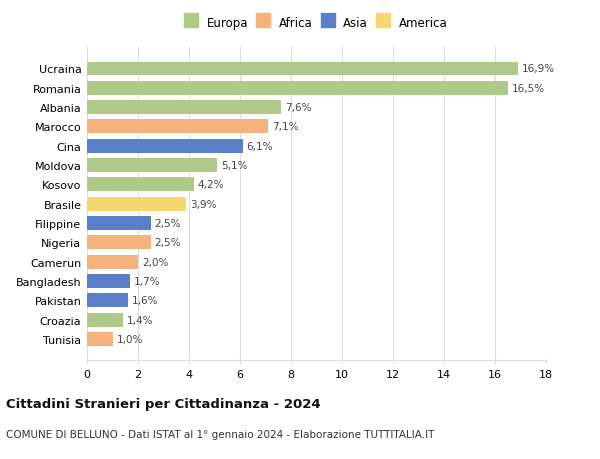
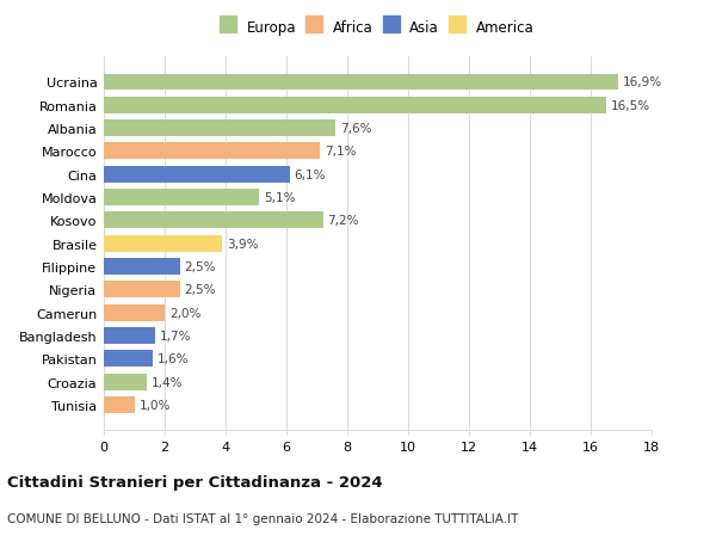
Kosovo: 4,2% -> 7,2%
